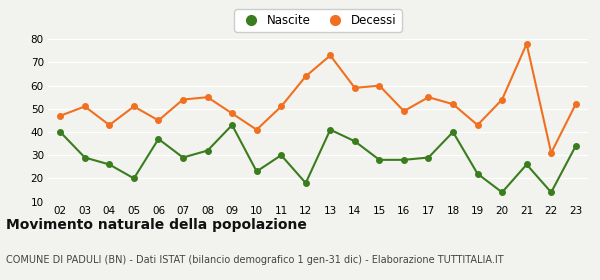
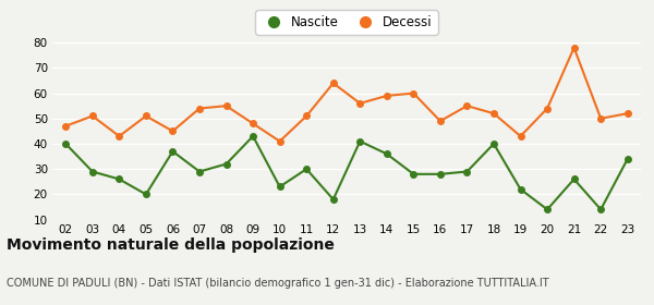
Decessi/13: 73 -> 56
Decessi/22: 31 -> 50
